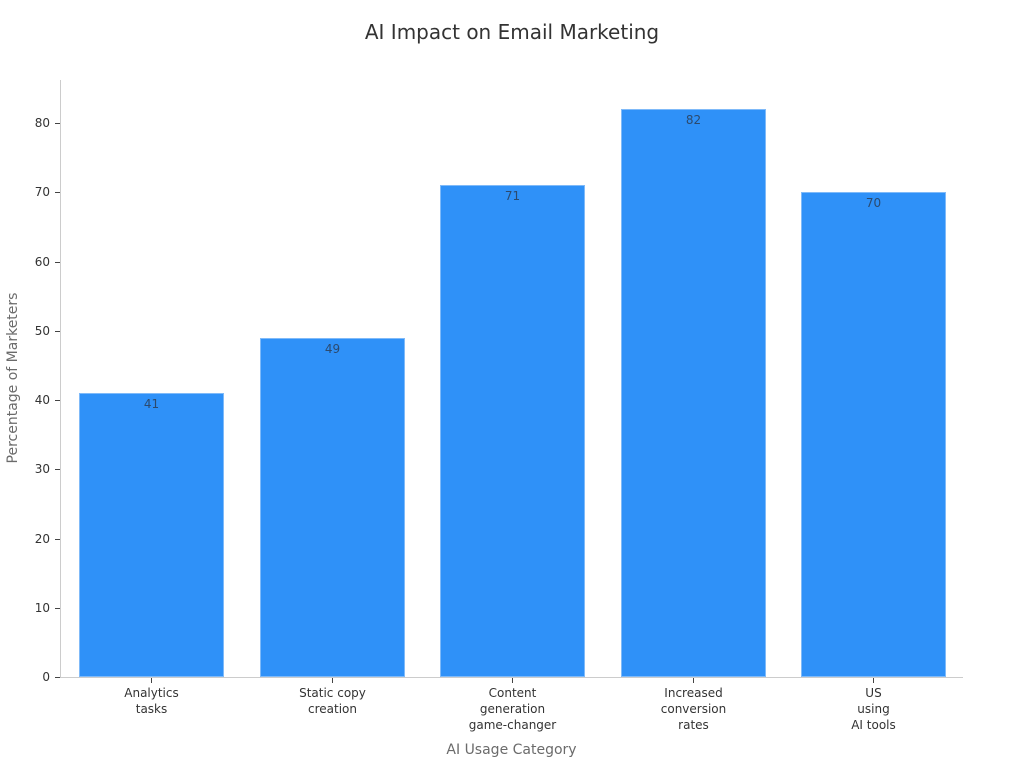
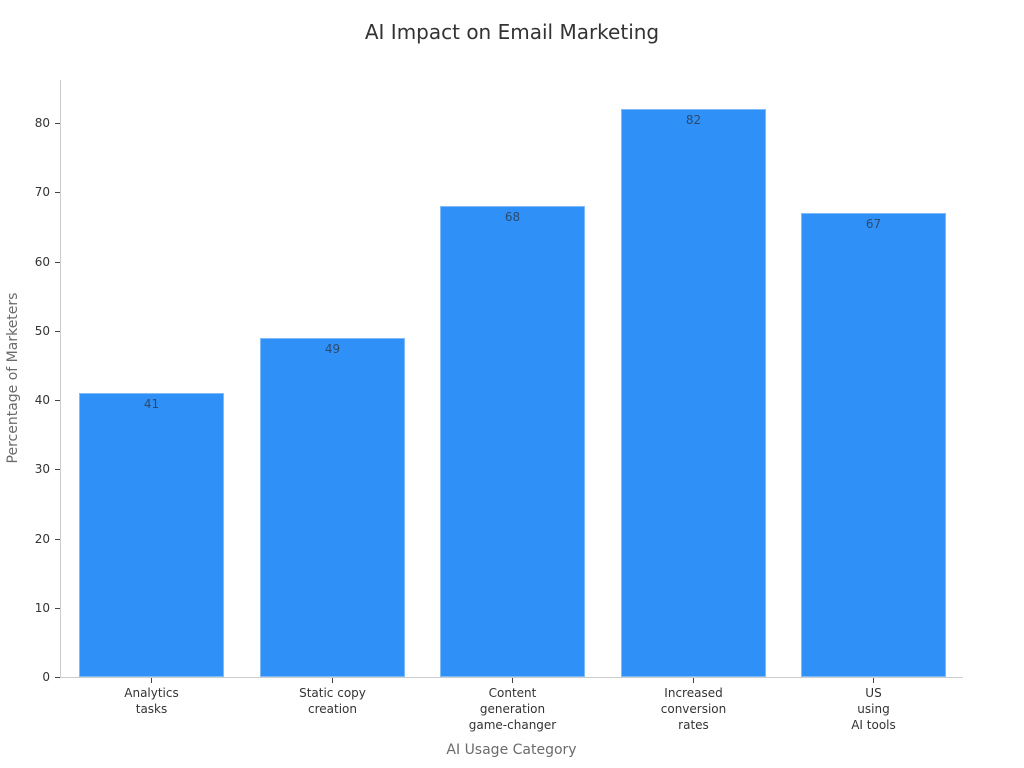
Content generation game-changer: 71 -> 68
US using AI tools: 70 -> 67
